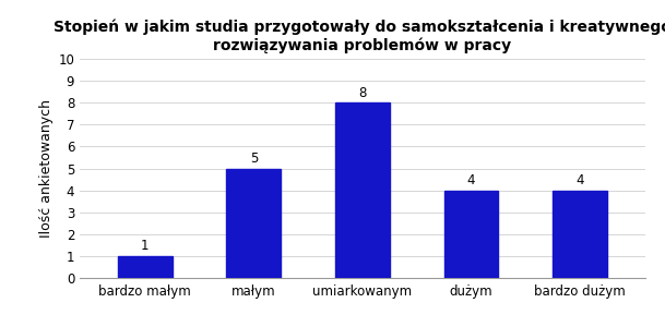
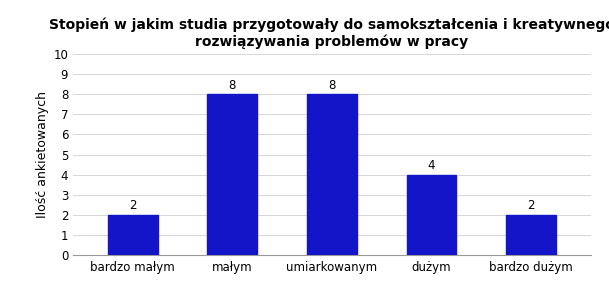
bardzo małym: 1 -> 2
małym: 5 -> 8
bardzo dużym: 4 -> 2
